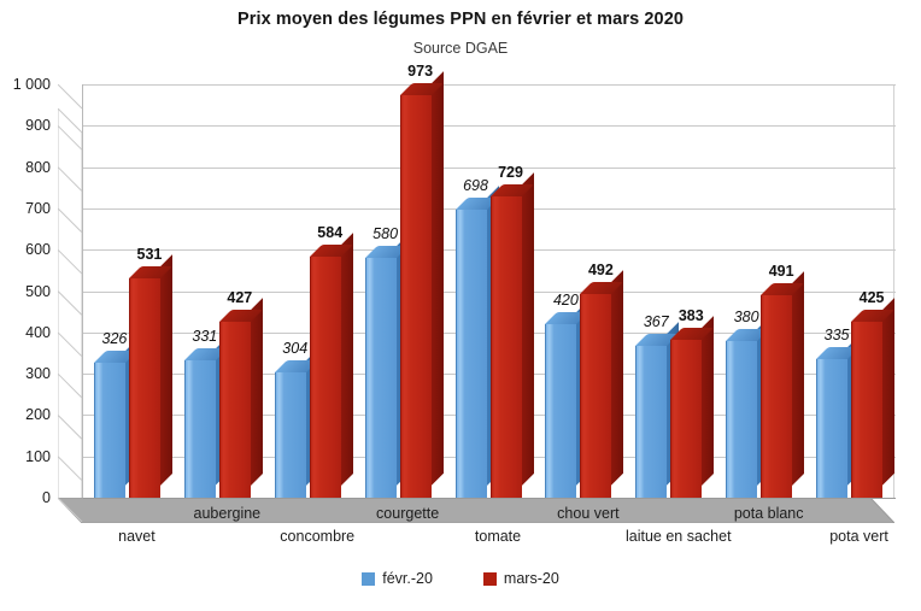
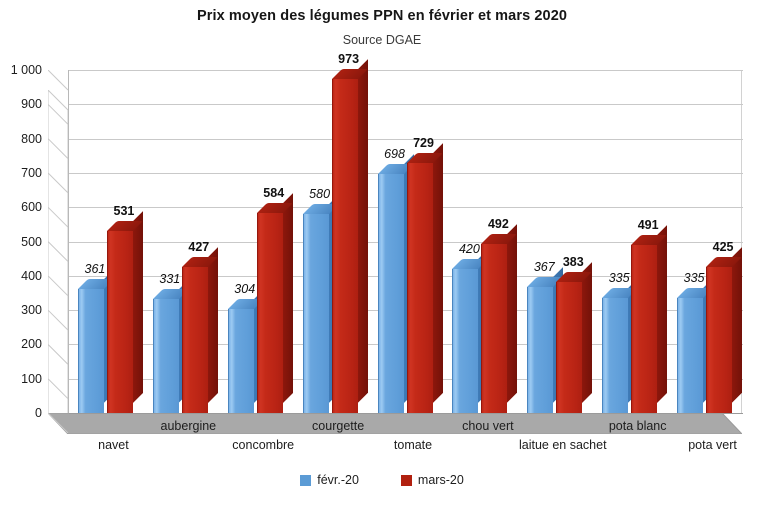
févr.-20/navet: 326 -> 361
févr.-20/pota blanc: 380 -> 335
